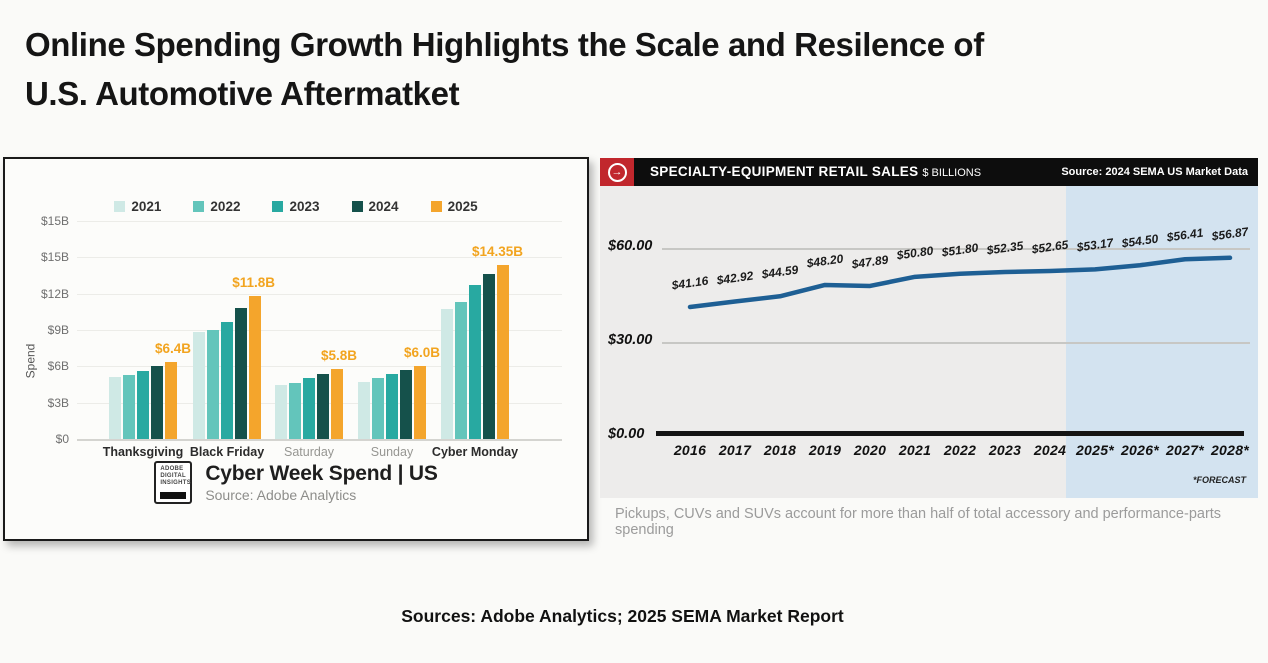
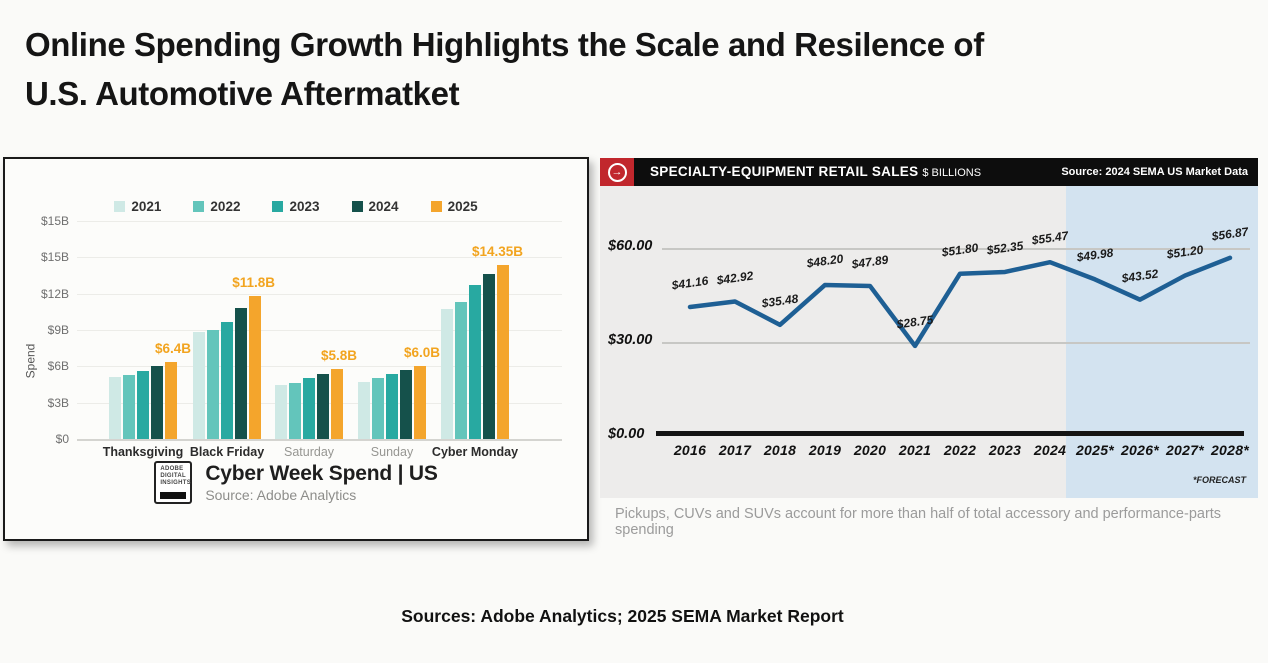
SPECIALTY-EQUIPMENT RETAIL SALES/2018: $44.59 -> $35.48
SPECIALTY-EQUIPMENT RETAIL SALES/2021: $50.80 -> $28.75
SPECIALTY-EQUIPMENT RETAIL SALES/2024: $52.65 -> $55.47
SPECIALTY-EQUIPMENT RETAIL SALES/2025*: $53.17 -> $49.98
SPECIALTY-EQUIPMENT RETAIL SALES/2026*: $54.50 -> $43.52
SPECIALTY-EQUIPMENT RETAIL SALES/2027*: $56.41 -> $51.20
